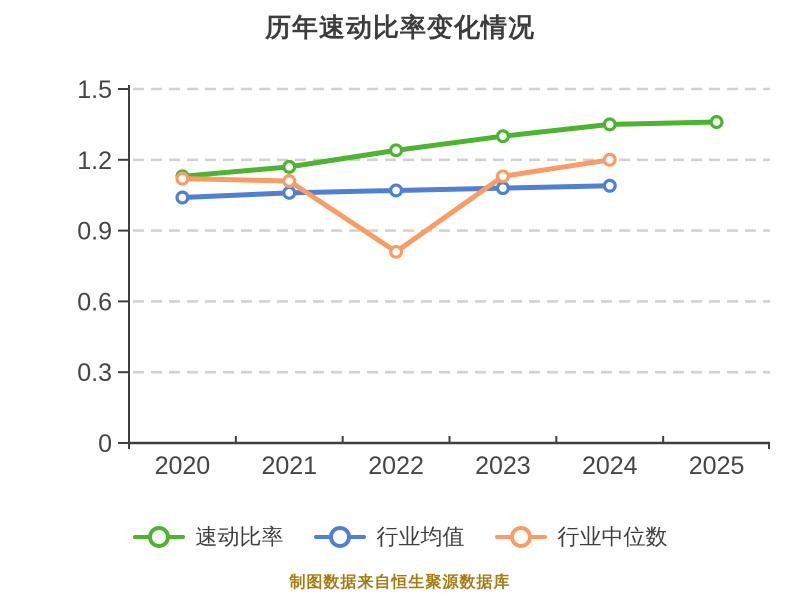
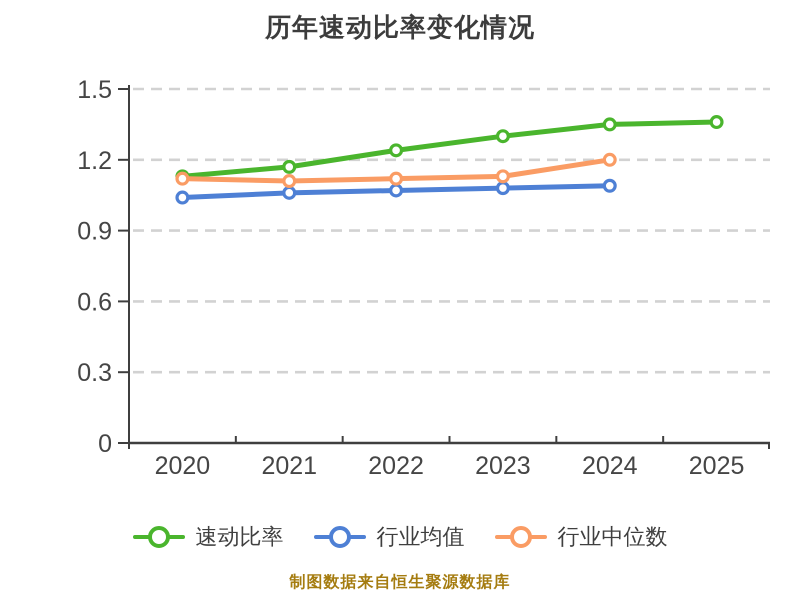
行业中位数/2022: 0.81 -> 1.12
